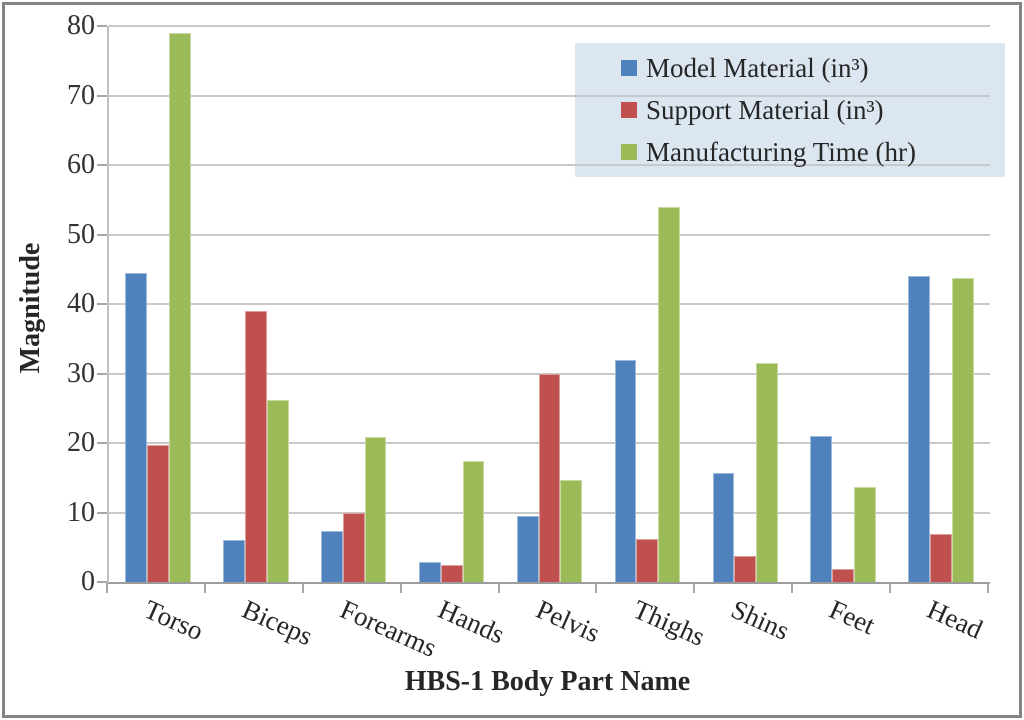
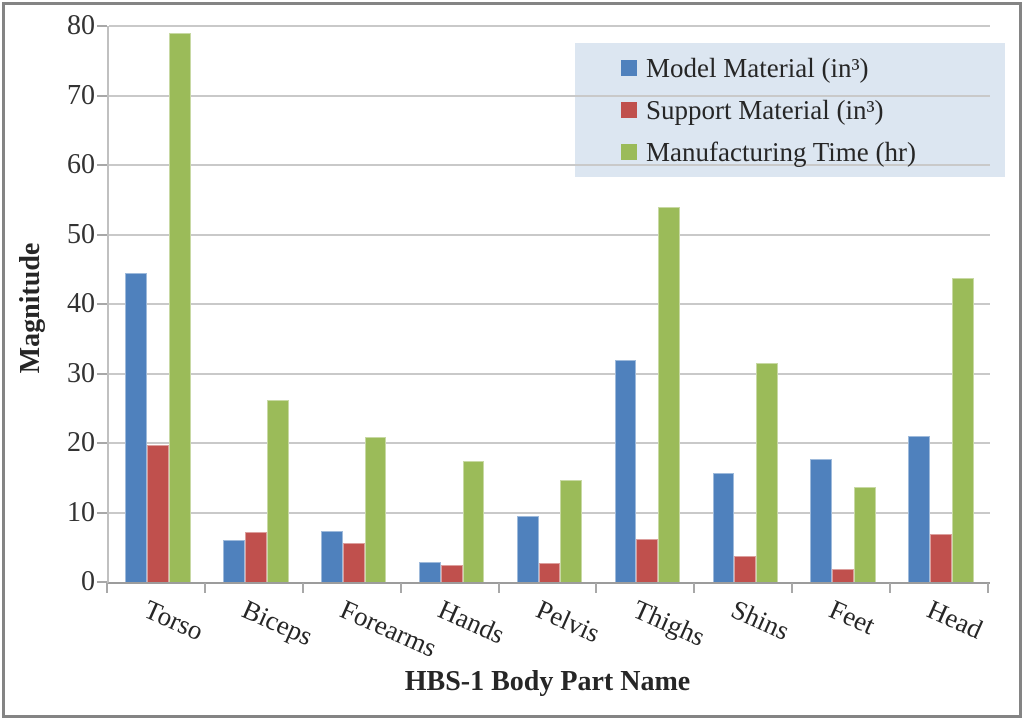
Support Material (in³)/Biceps: 39 -> 7
Support Material (in³)/Forearms: 10 -> 6
Support Material (in³)/Pelvis: 30 -> 3
Model Material (in³)/Feet: 21 -> 18
Model Material (in³)/Head: 44 -> 21
